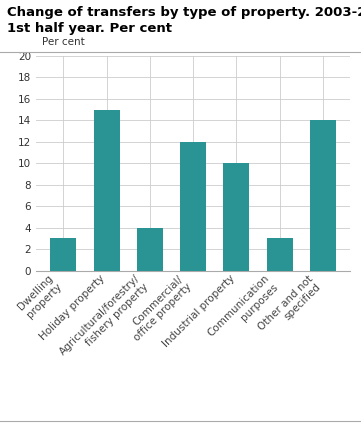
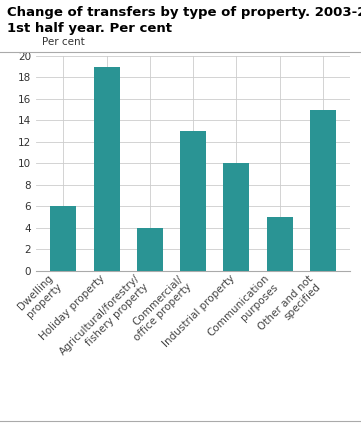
Dwelling property: 3 -> 6
Holiday property: 15 -> 19
Commercial/ office property: 12 -> 13
Communication purposes: 3 -> 5
Other and not specified: 14 -> 15
